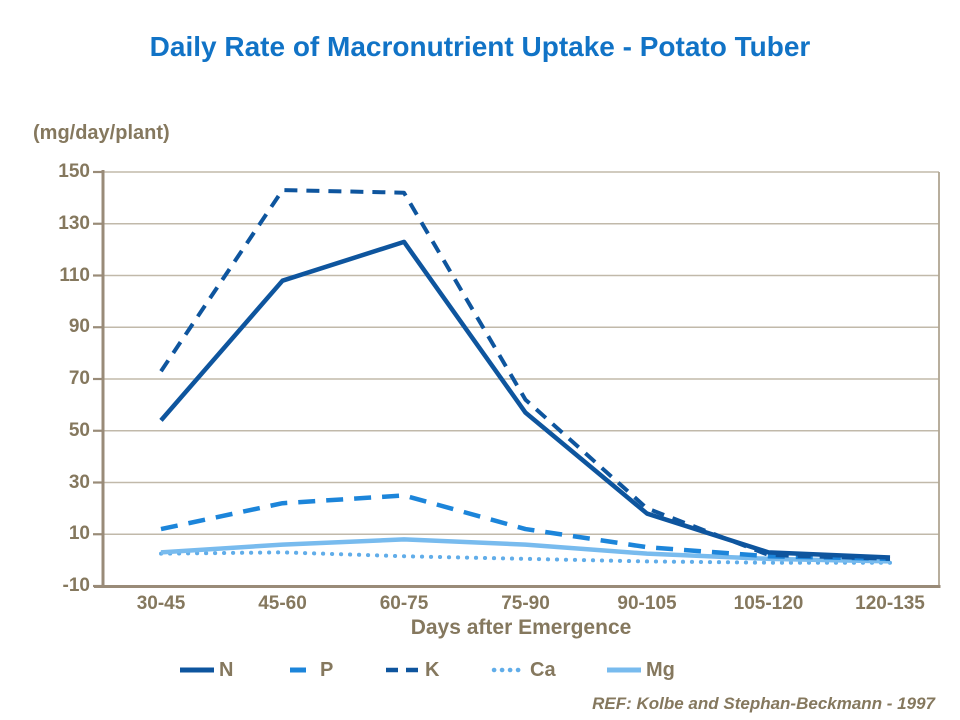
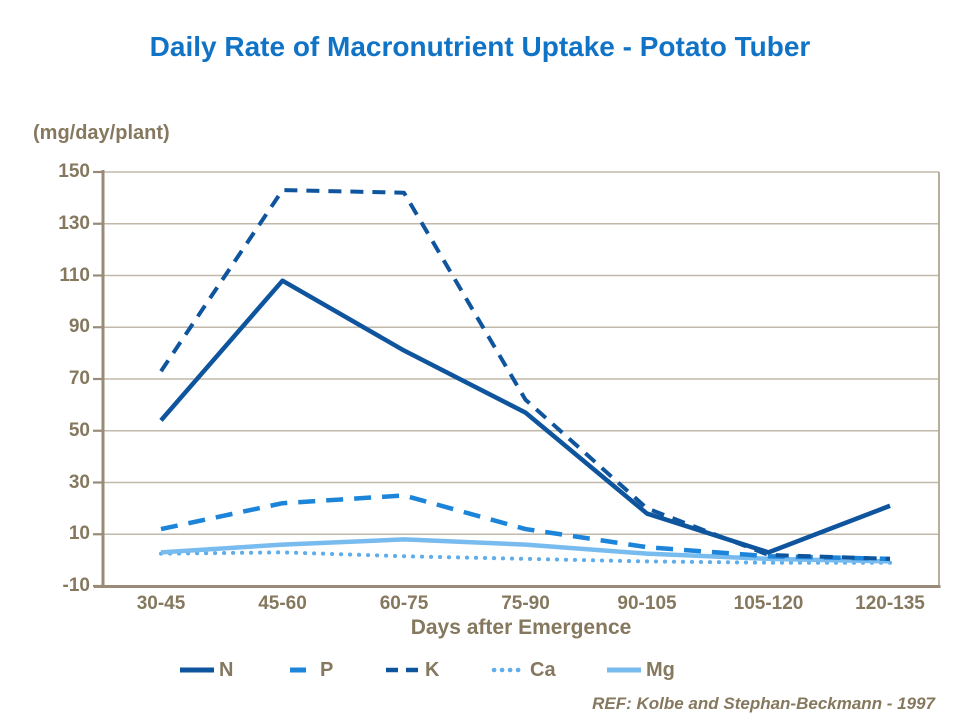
N/60-75: 123 -> 81
N/120-135: 1 -> 21
